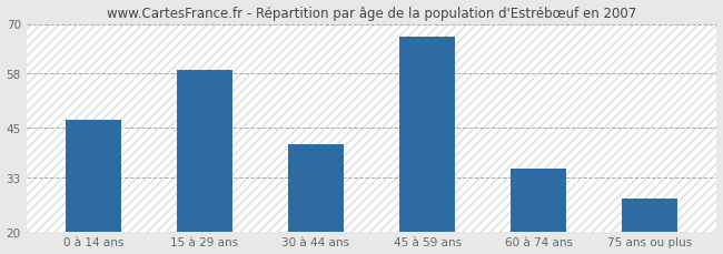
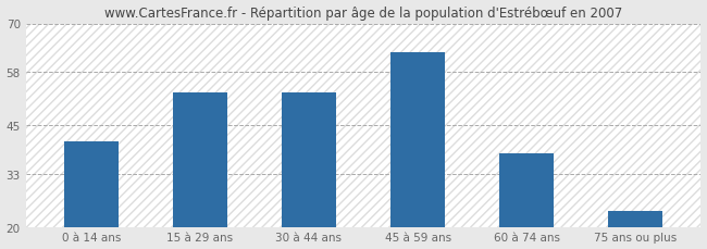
0 à 14 ans: 47 -> 41
15 à 29 ans: 59 -> 53
30 à 44 ans: 41 -> 53
45 à 59 ans: 67 -> 63
60 à 74 ans: 35 -> 38
75 ans ou plus: 28 -> 24
